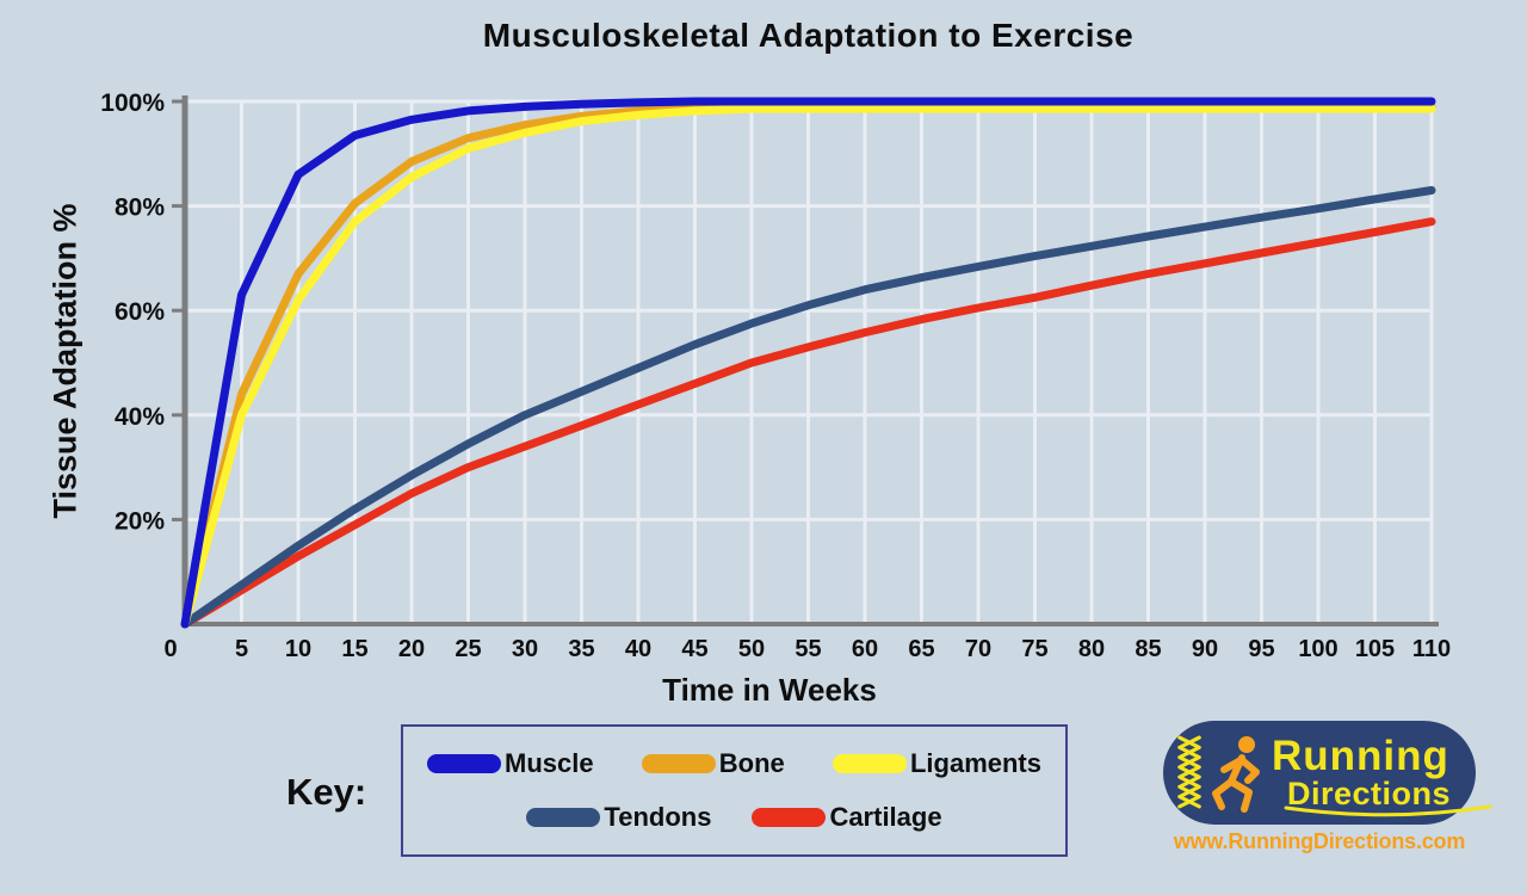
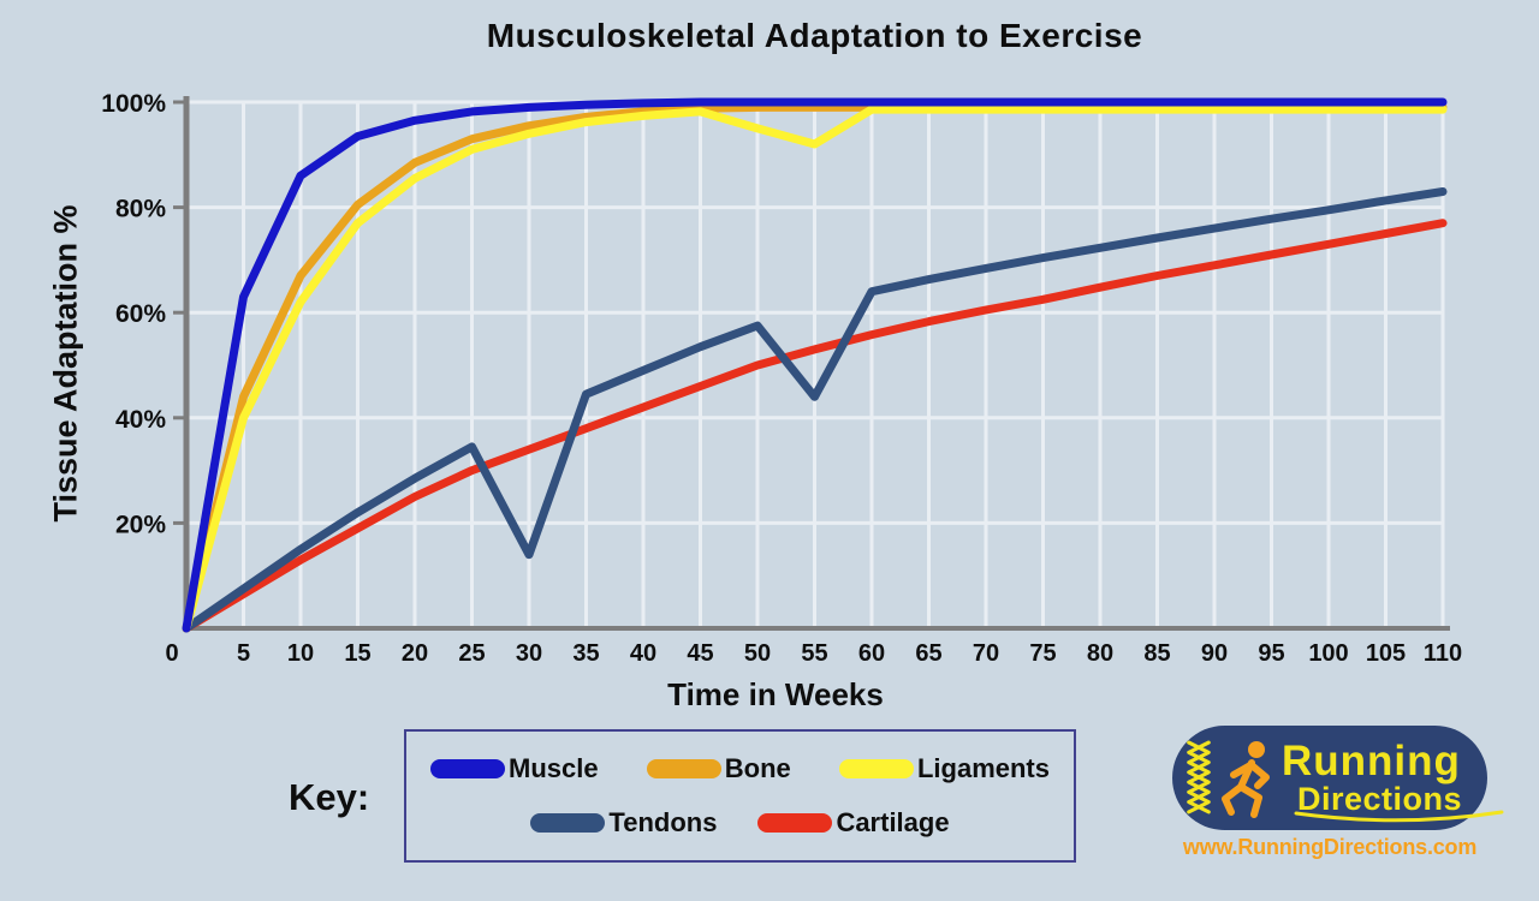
Tendons/30: 40% -> 14%
Ligaments/50: 99% -> 95%
Ligaments/55: 99% -> 92%
Tendons/55: 61% -> 44%
